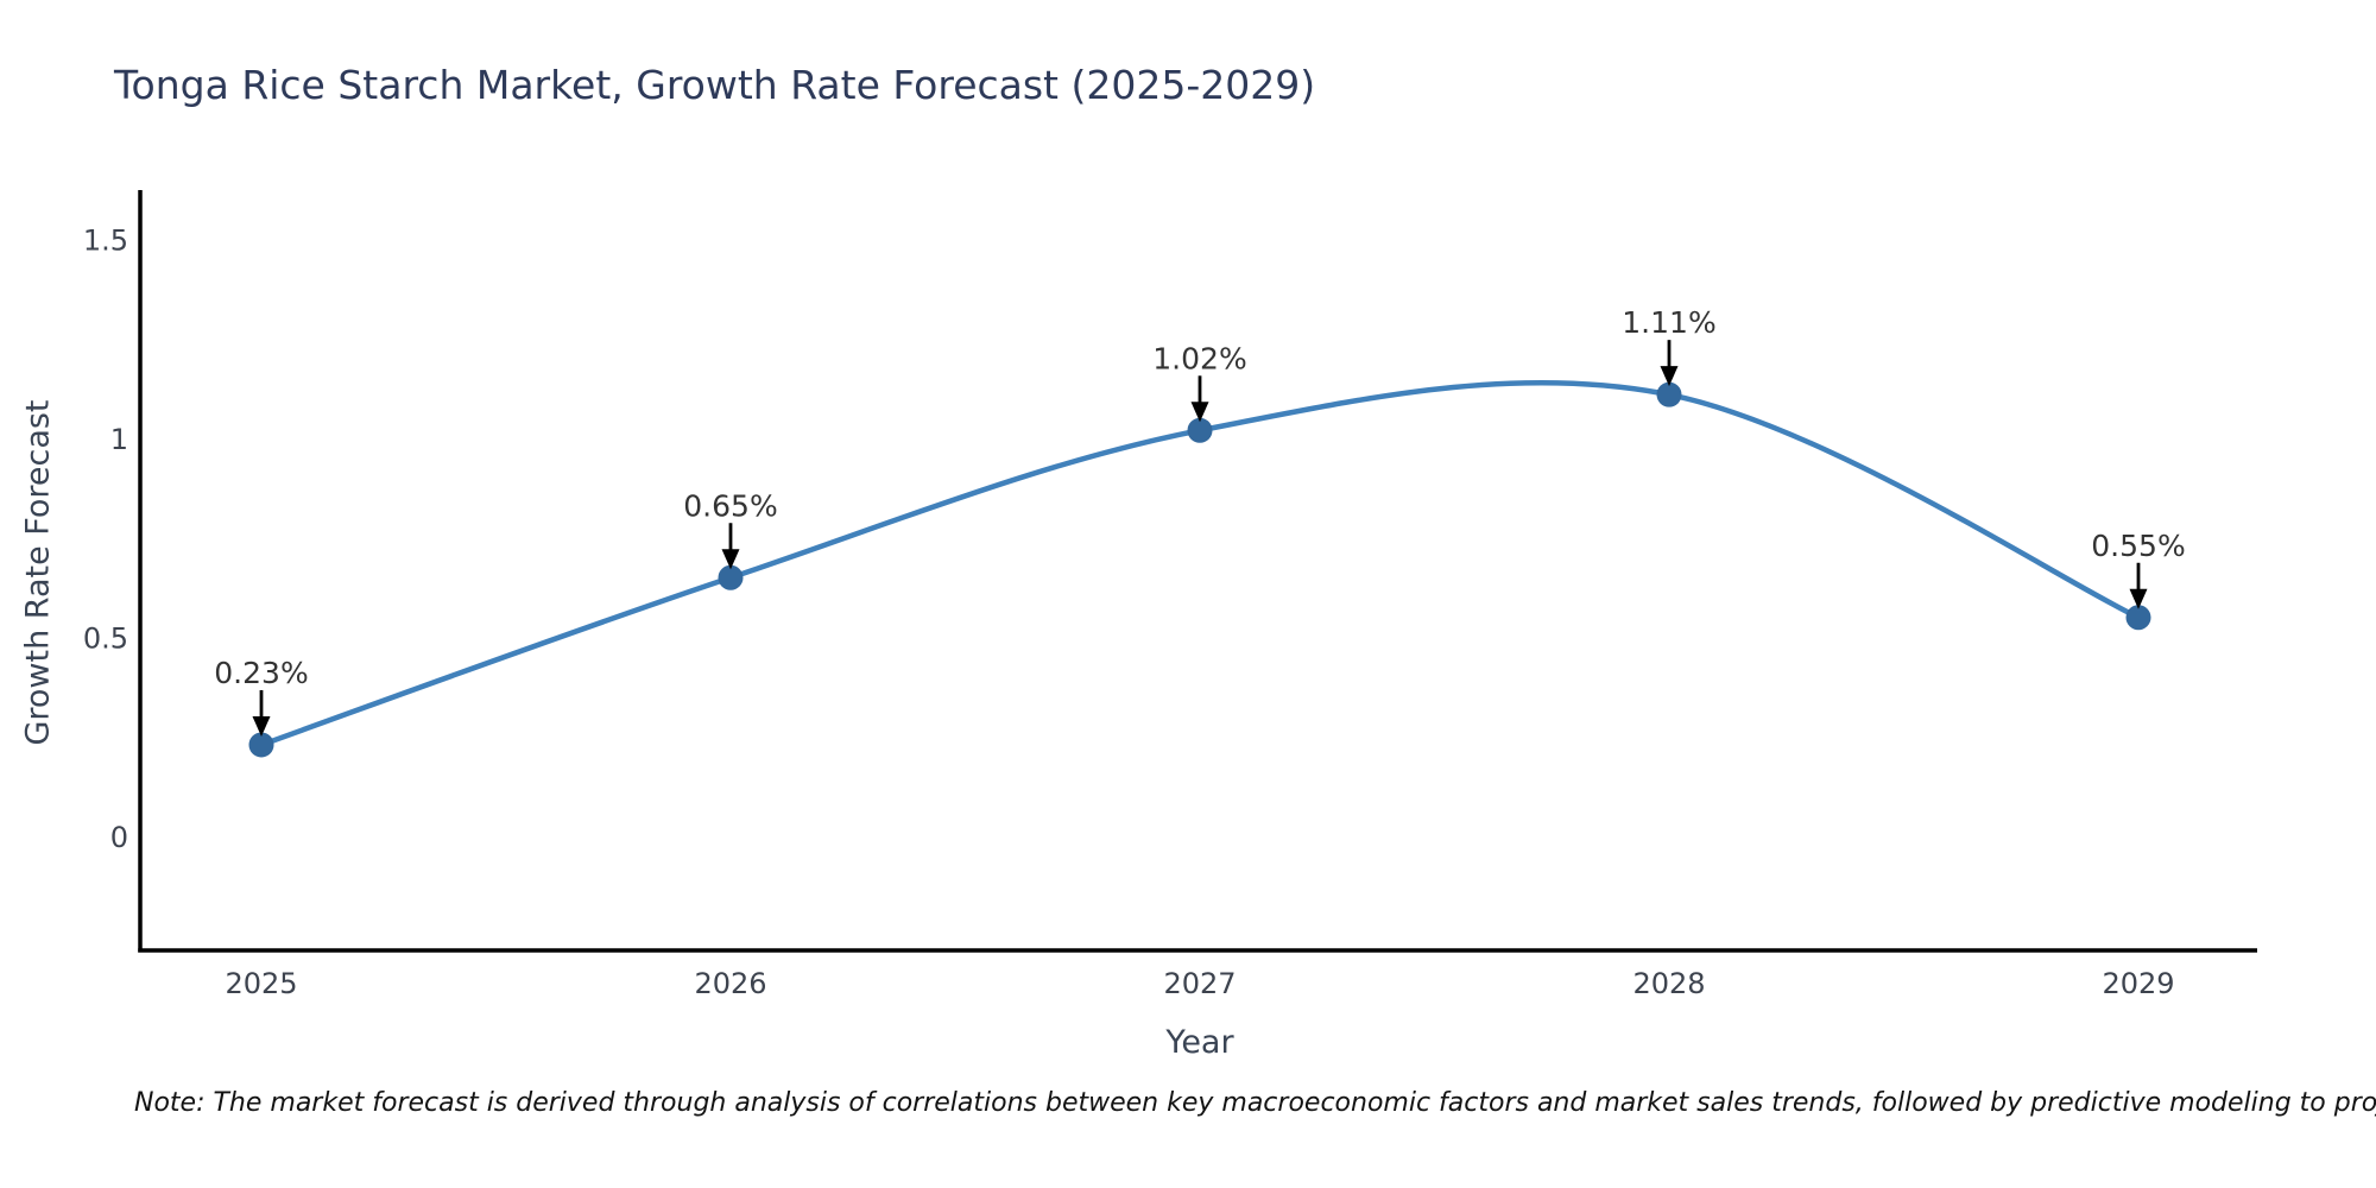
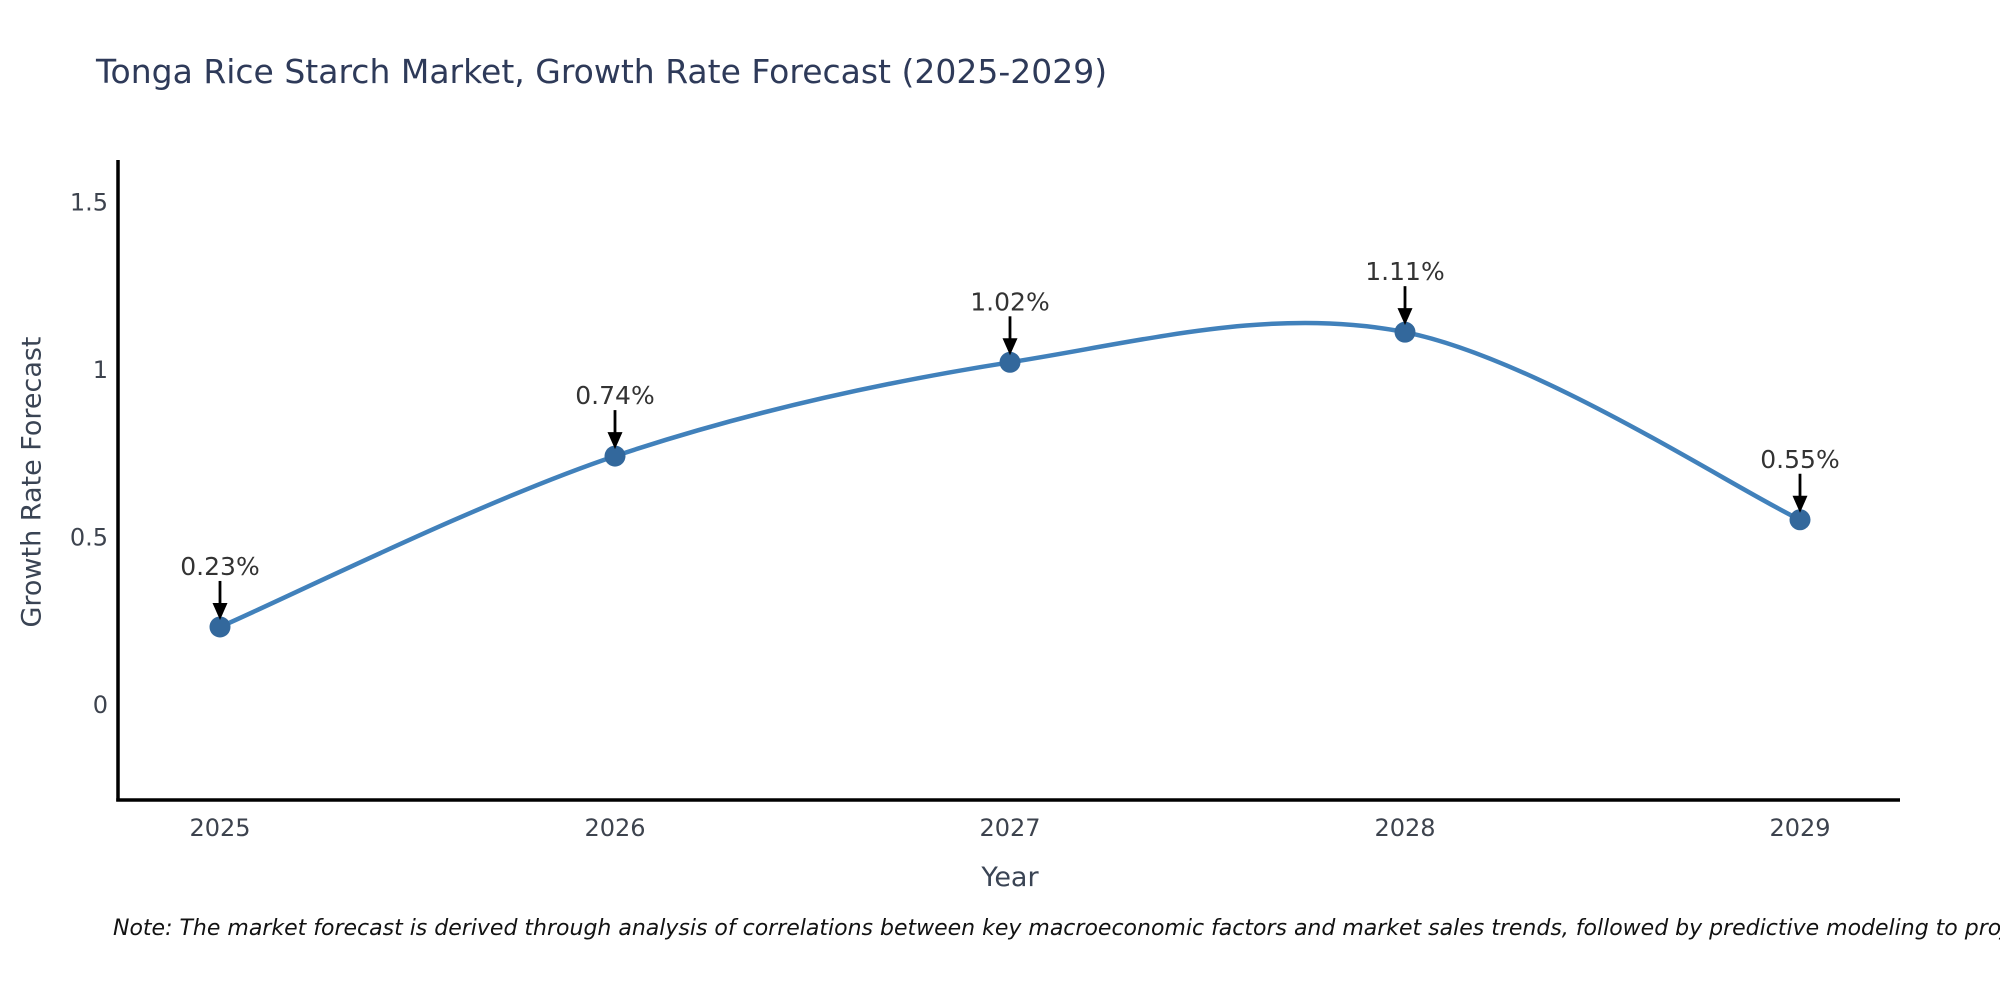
2026: 0.65% -> 0.74%
